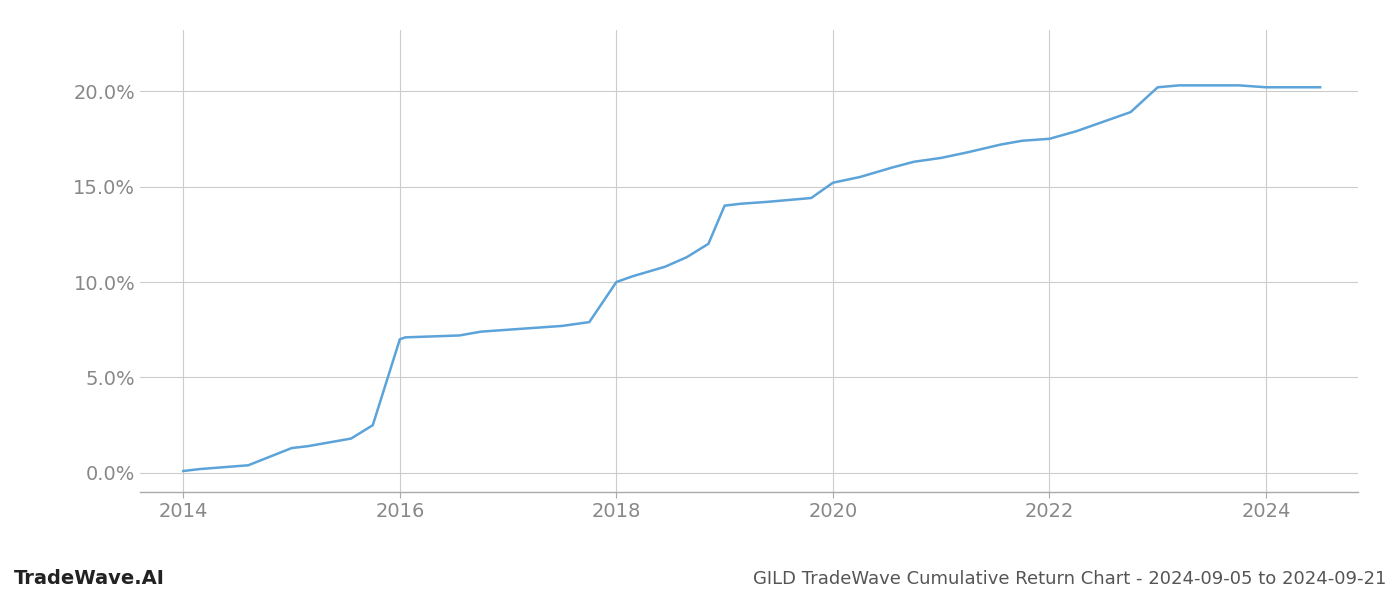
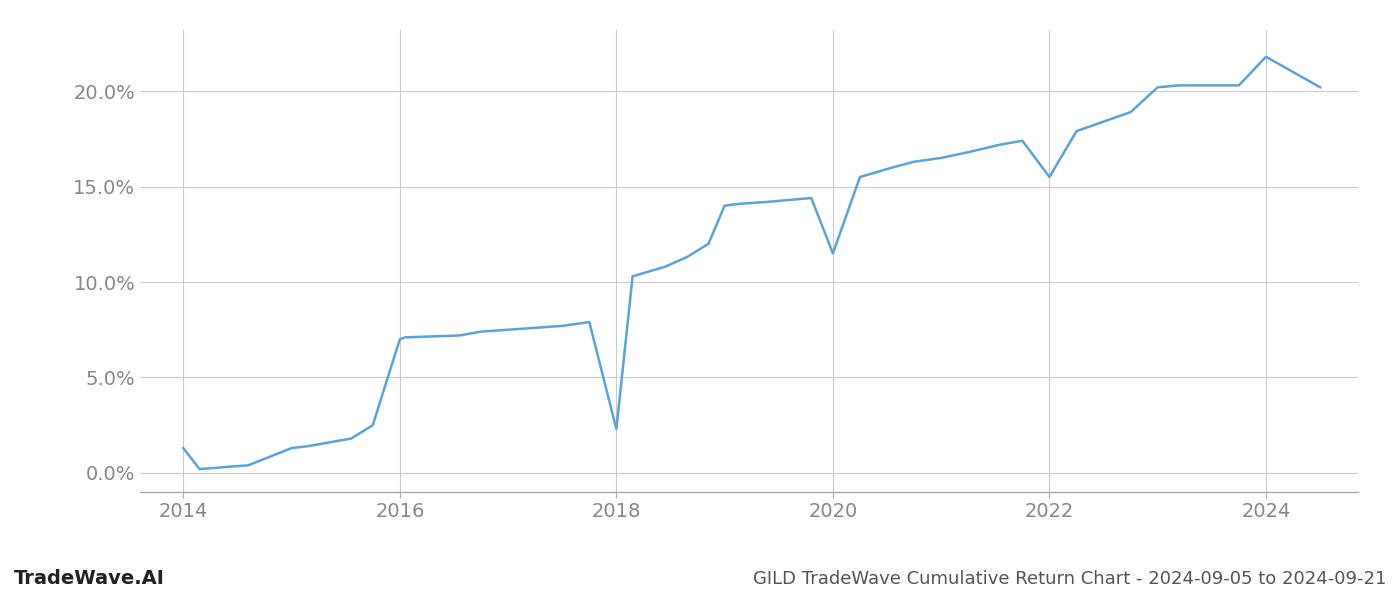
2014: 0.1% -> 1.3%
2018: 10.0% -> 2.3%
2020: 15.2% -> 11.5%
2022: 17.5% -> 15.5%
2024: 20.2% -> 21.8%
